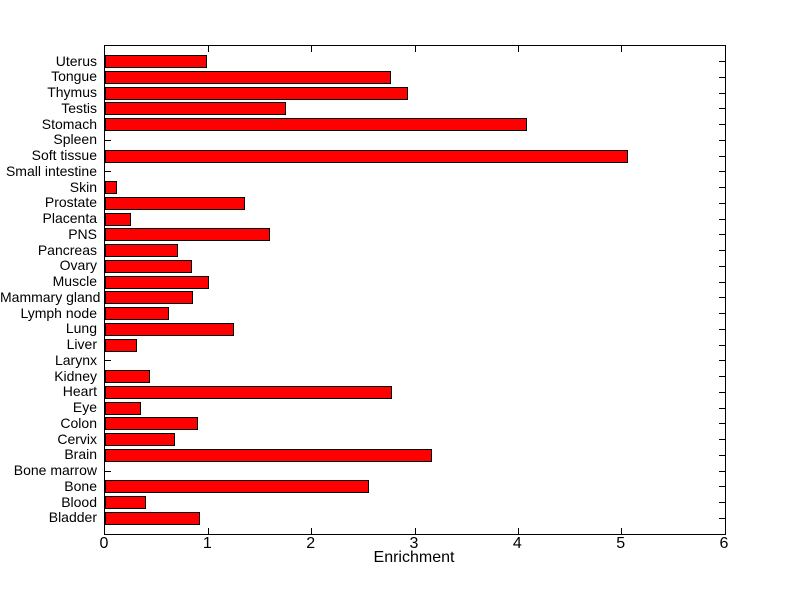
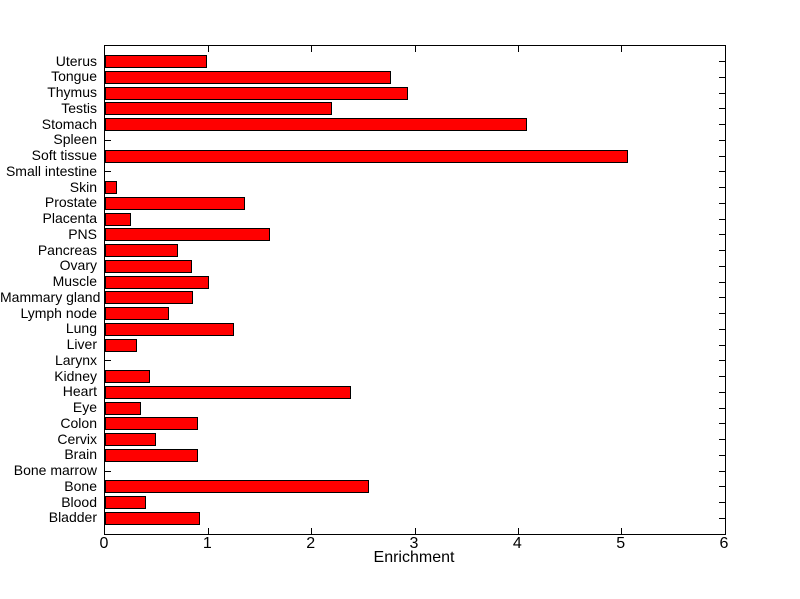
Testis: 1.75 -> 2.20
Heart: 2.78 -> 2.38
Cervix: 0.68 -> 0.49
Brain: 3.16 -> 0.90
